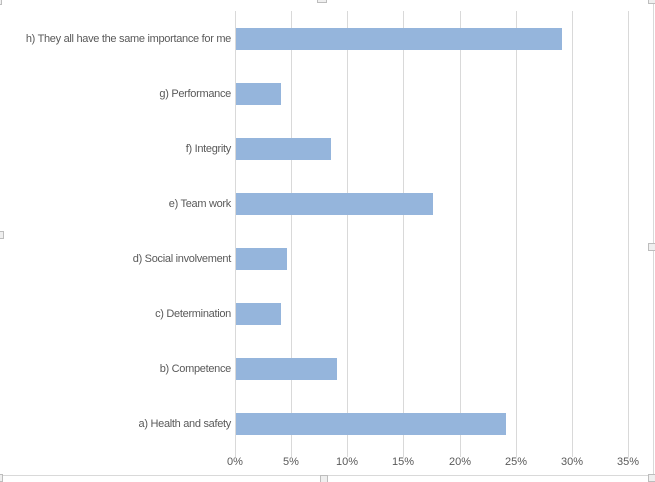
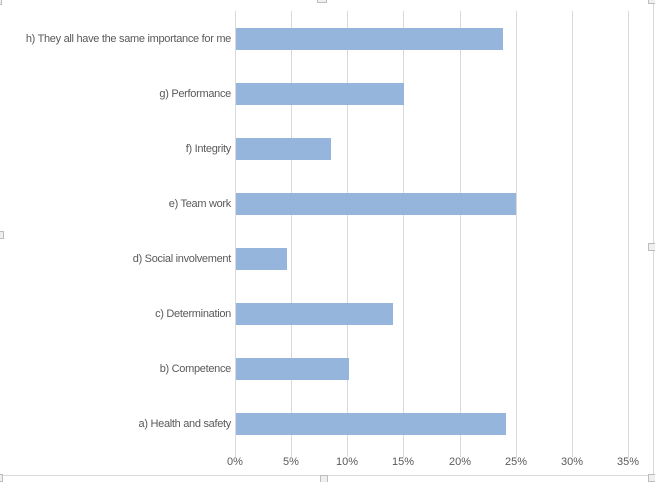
h) They all have the same importance for me: 29.0% -> 23.8%
g) Performance: 4.0% -> 15.0%
e) Team work: 17.5% -> 24.9%
c) Determination: 4.0% -> 14.0%
b) Competence: 9.0% -> 10.1%
